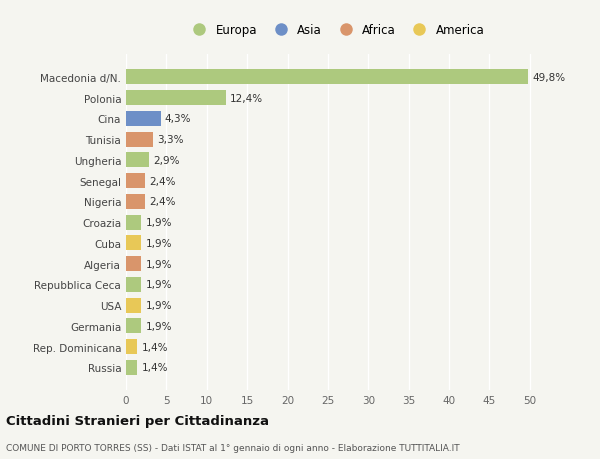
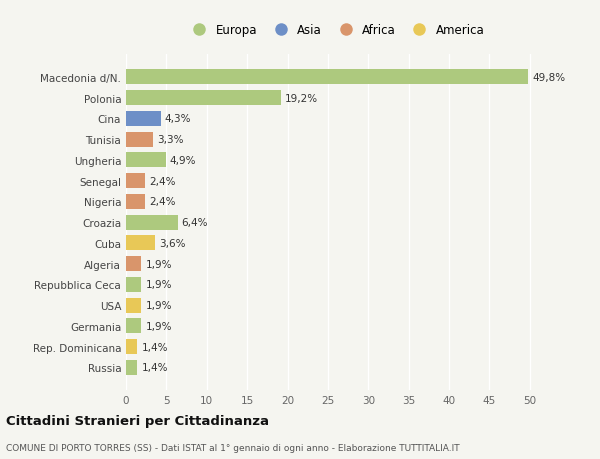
Polonia: 12,4% -> 19,2%
Ungheria: 2,9% -> 4,9%
Croazia: 1,9% -> 6,4%
Cuba: 1,9% -> 3,6%
